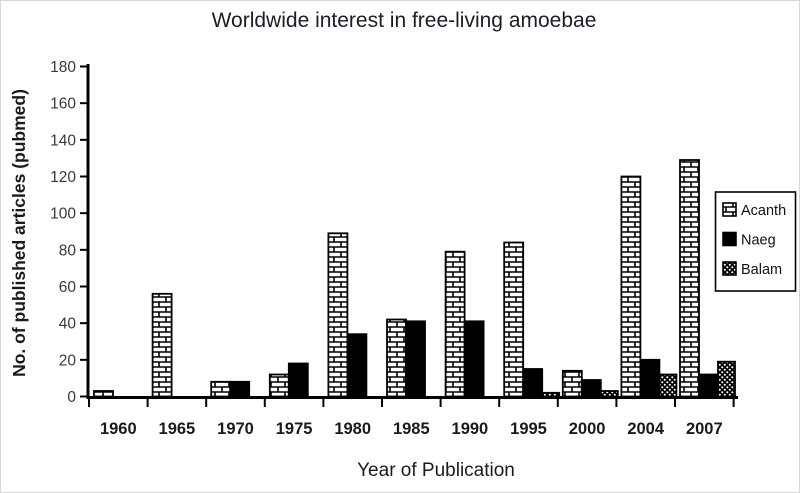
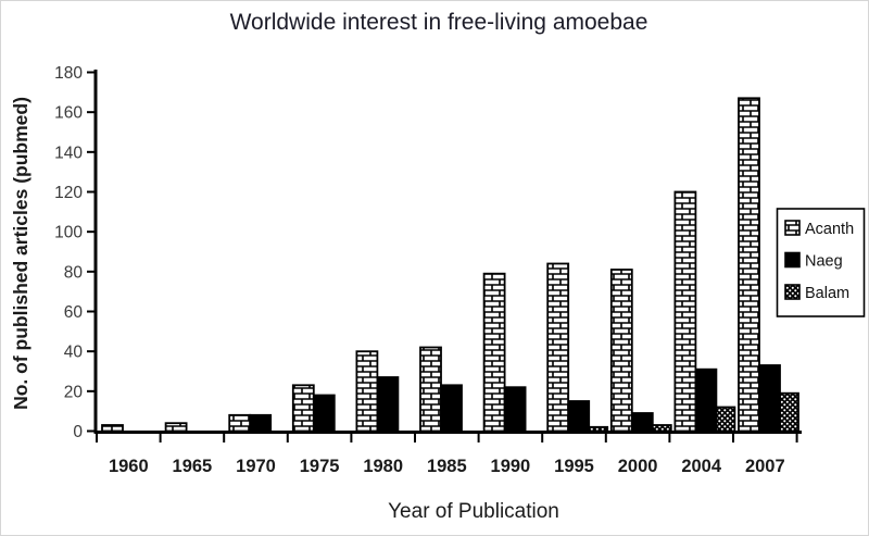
Acanth/1965: 56 -> 4
Acanth/1975: 12 -> 23
Acanth/1980: 89 -> 40
Naeg/1980: 34 -> 27
Naeg/1985: 41 -> 23
Naeg/1990: 41 -> 22
Acanth/2000: 14 -> 81
Naeg/2004: 20 -> 31
Acanth/2007: 129 -> 167
Naeg/2007: 12 -> 33
